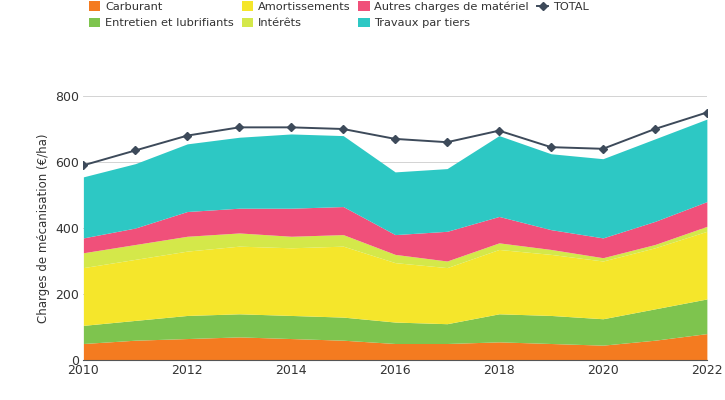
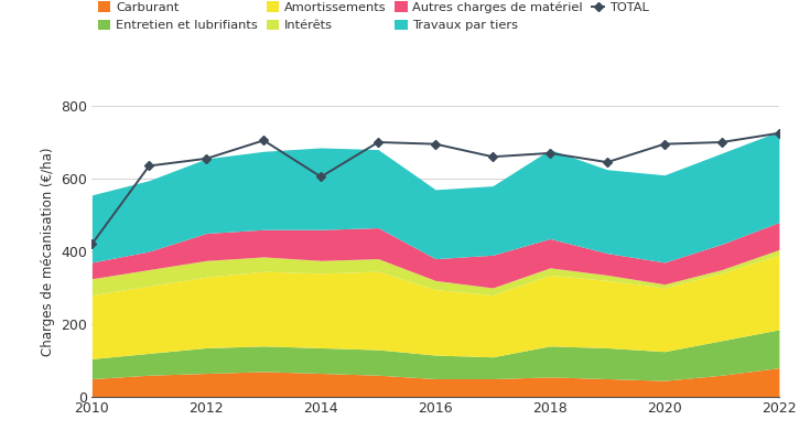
TOTAL/2010: 590 -> 420
TOTAL/2012: 680 -> 655
TOTAL/2014: 705 -> 605
TOTAL/2016: 670 -> 695
TOTAL/2018: 695 -> 670
TOTAL/2020: 640 -> 695
TOTAL/2022: 750 -> 725
